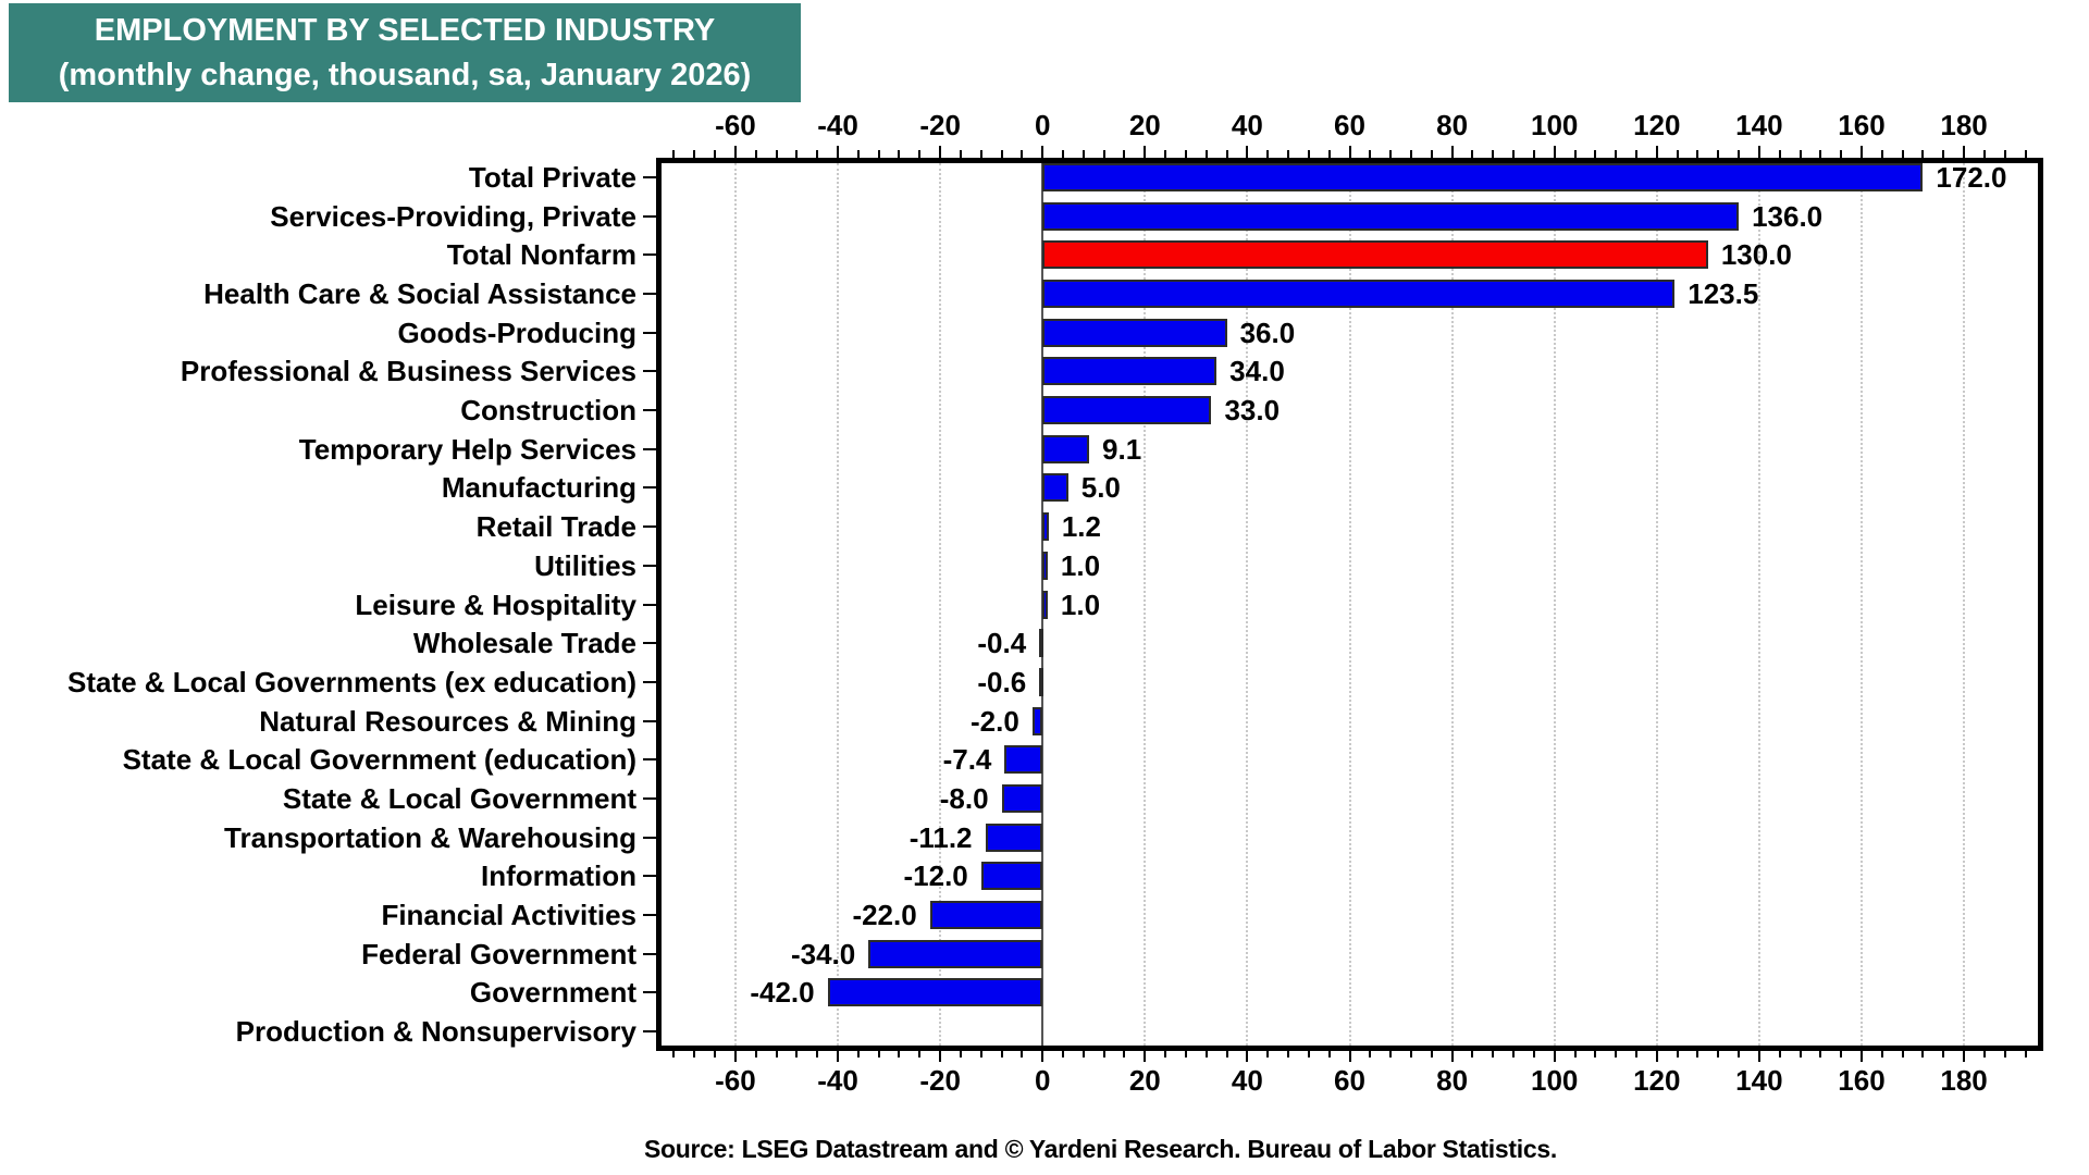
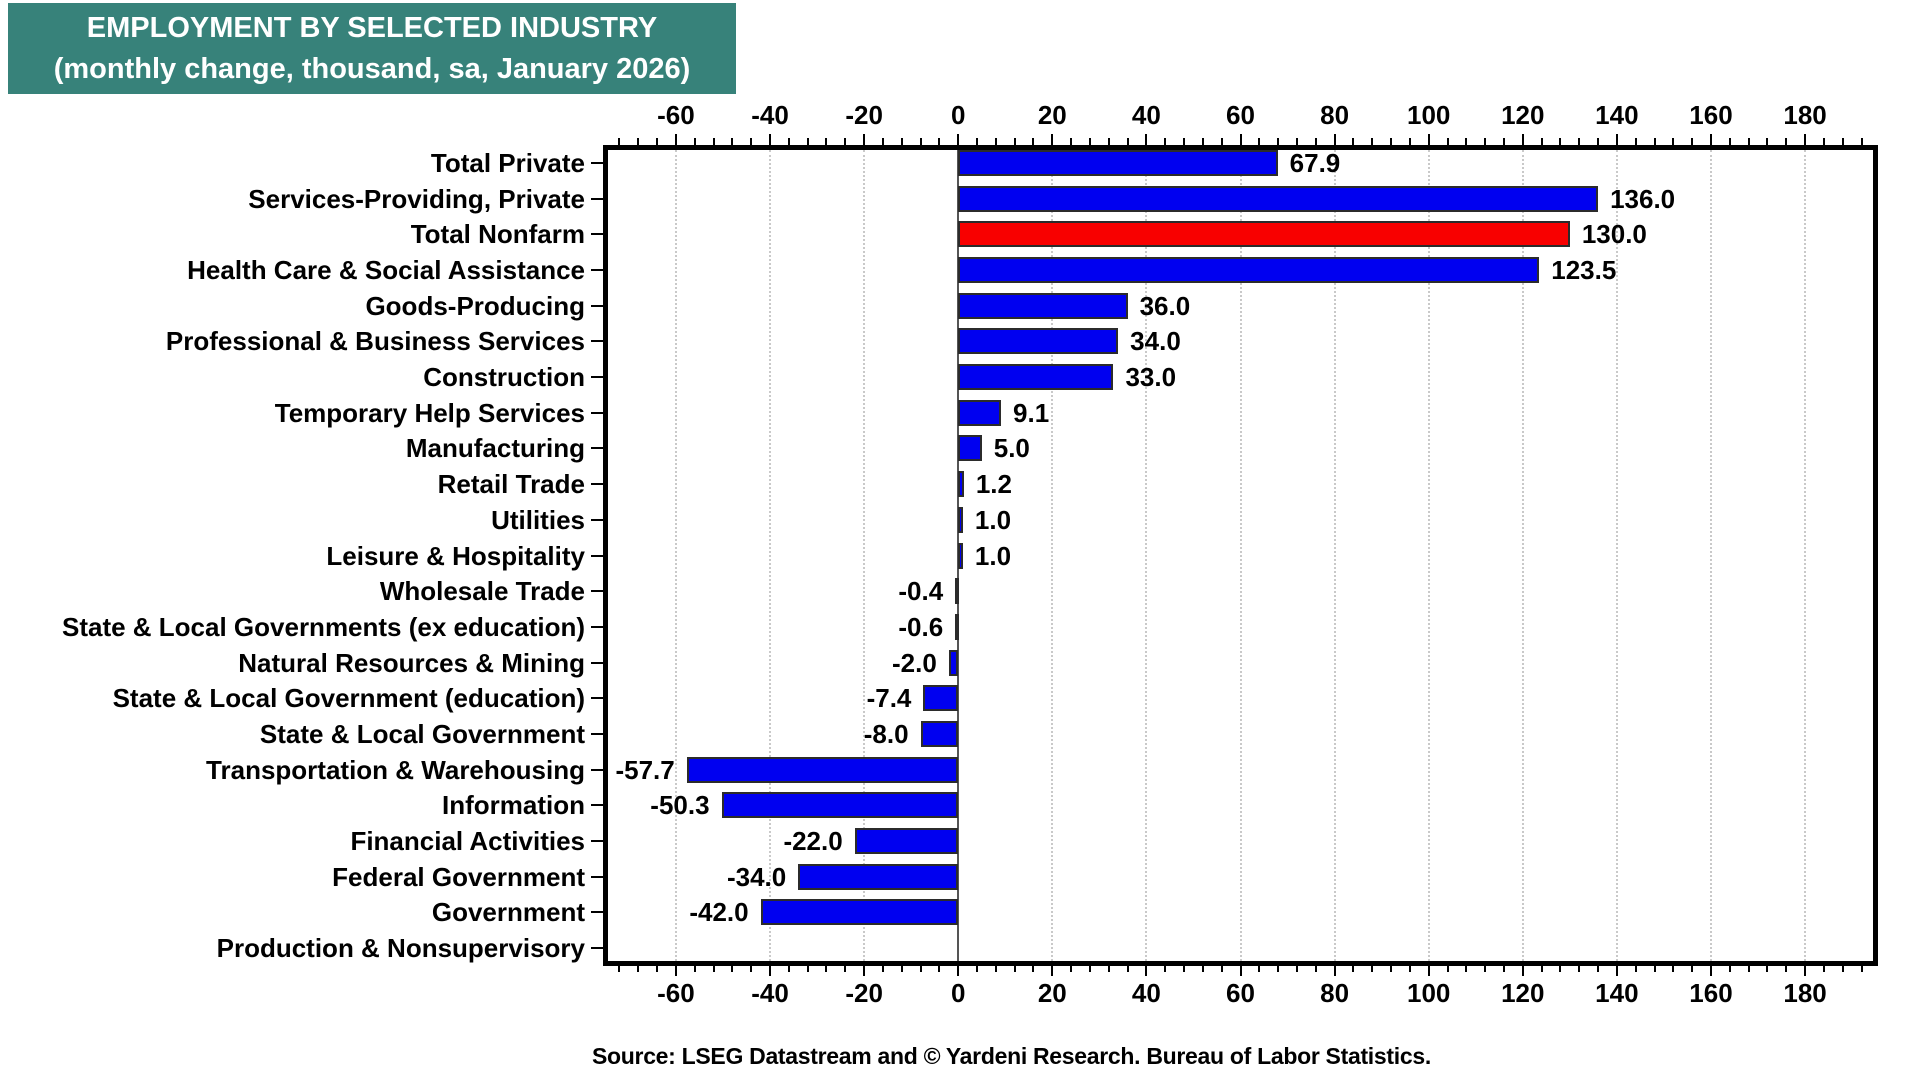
Total Private: 172.0 -> 67.9
Transportation & Warehousing: -11.2 -> -57.7
Information: -12.0 -> -50.3
